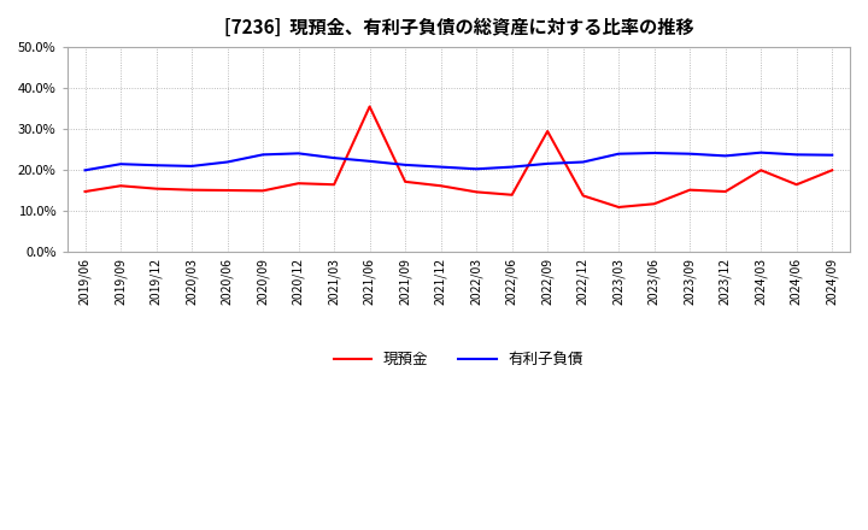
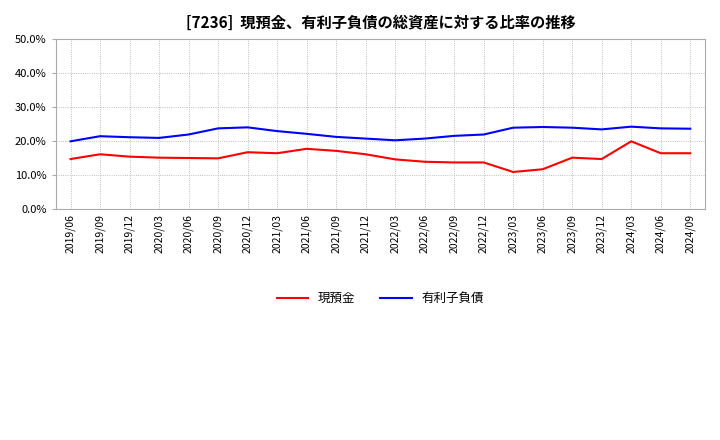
現預金/2021/06: 35.5% -> 17.8%
現預金/2022/09: 29.5% -> 13.8%
現預金/2024/09: 20.0% -> 16.5%
